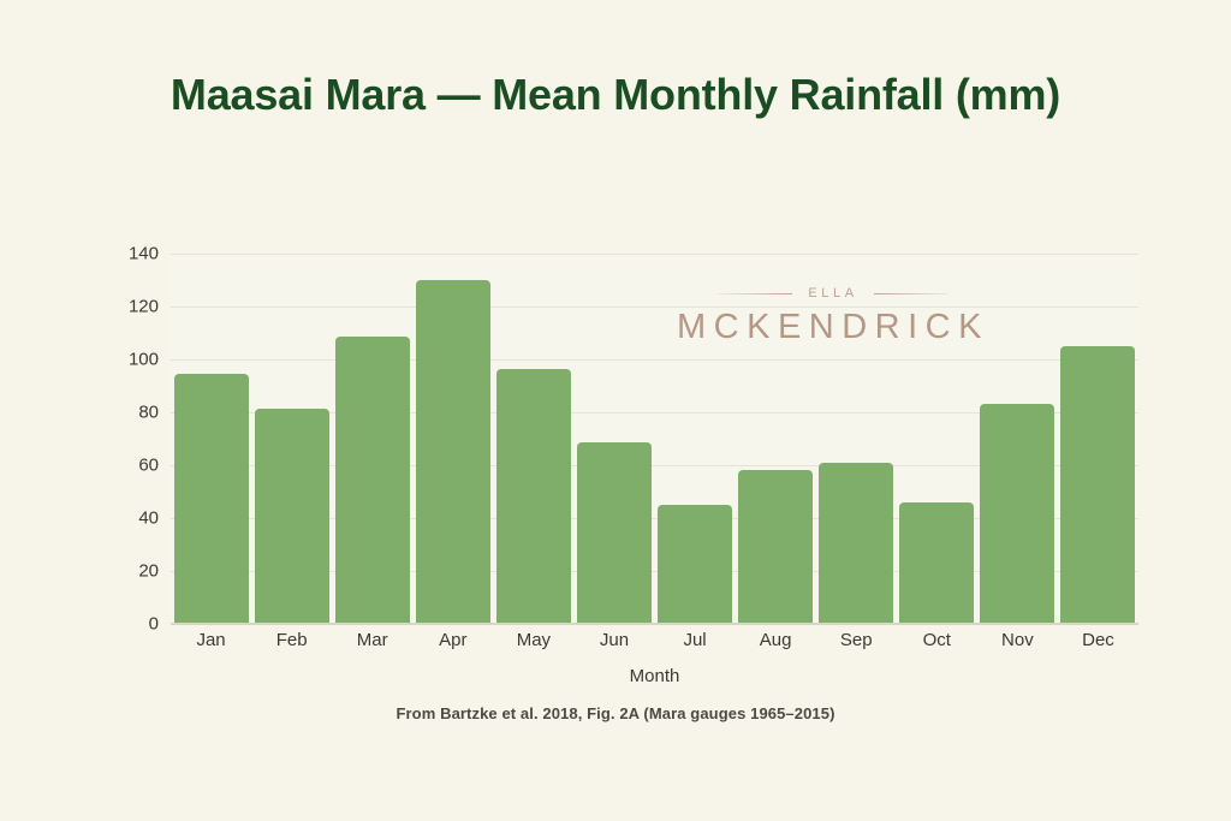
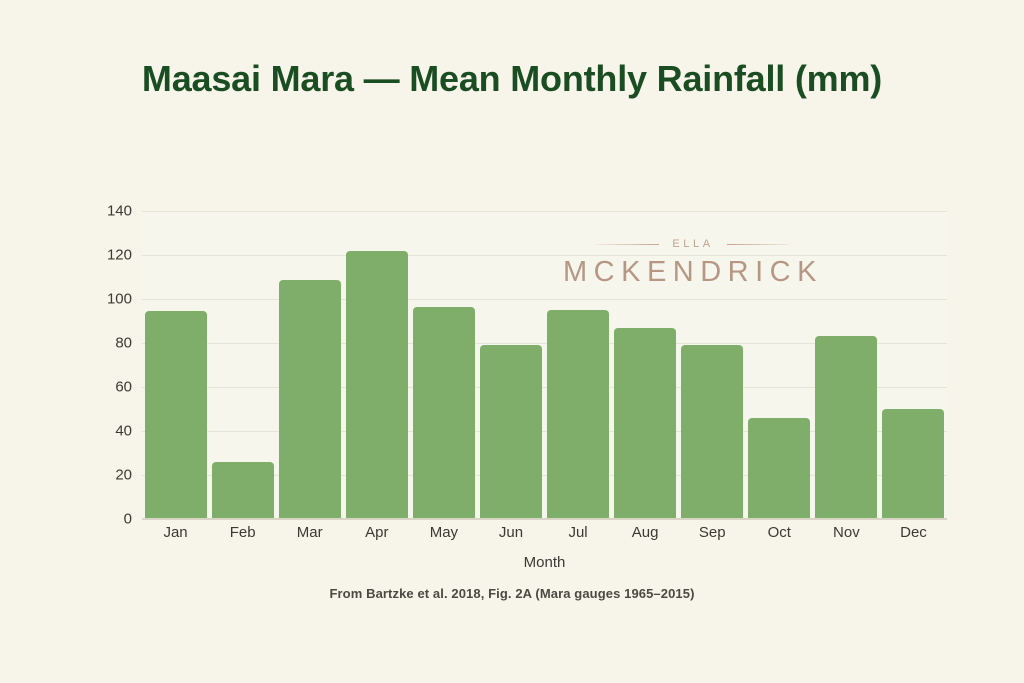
Feb: 82 -> 26
Apr: 130 -> 122
Jun: 68 -> 79
Jul: 45 -> 95
Aug: 58 -> 87
Sep: 61 -> 79
Dec: 105 -> 50
